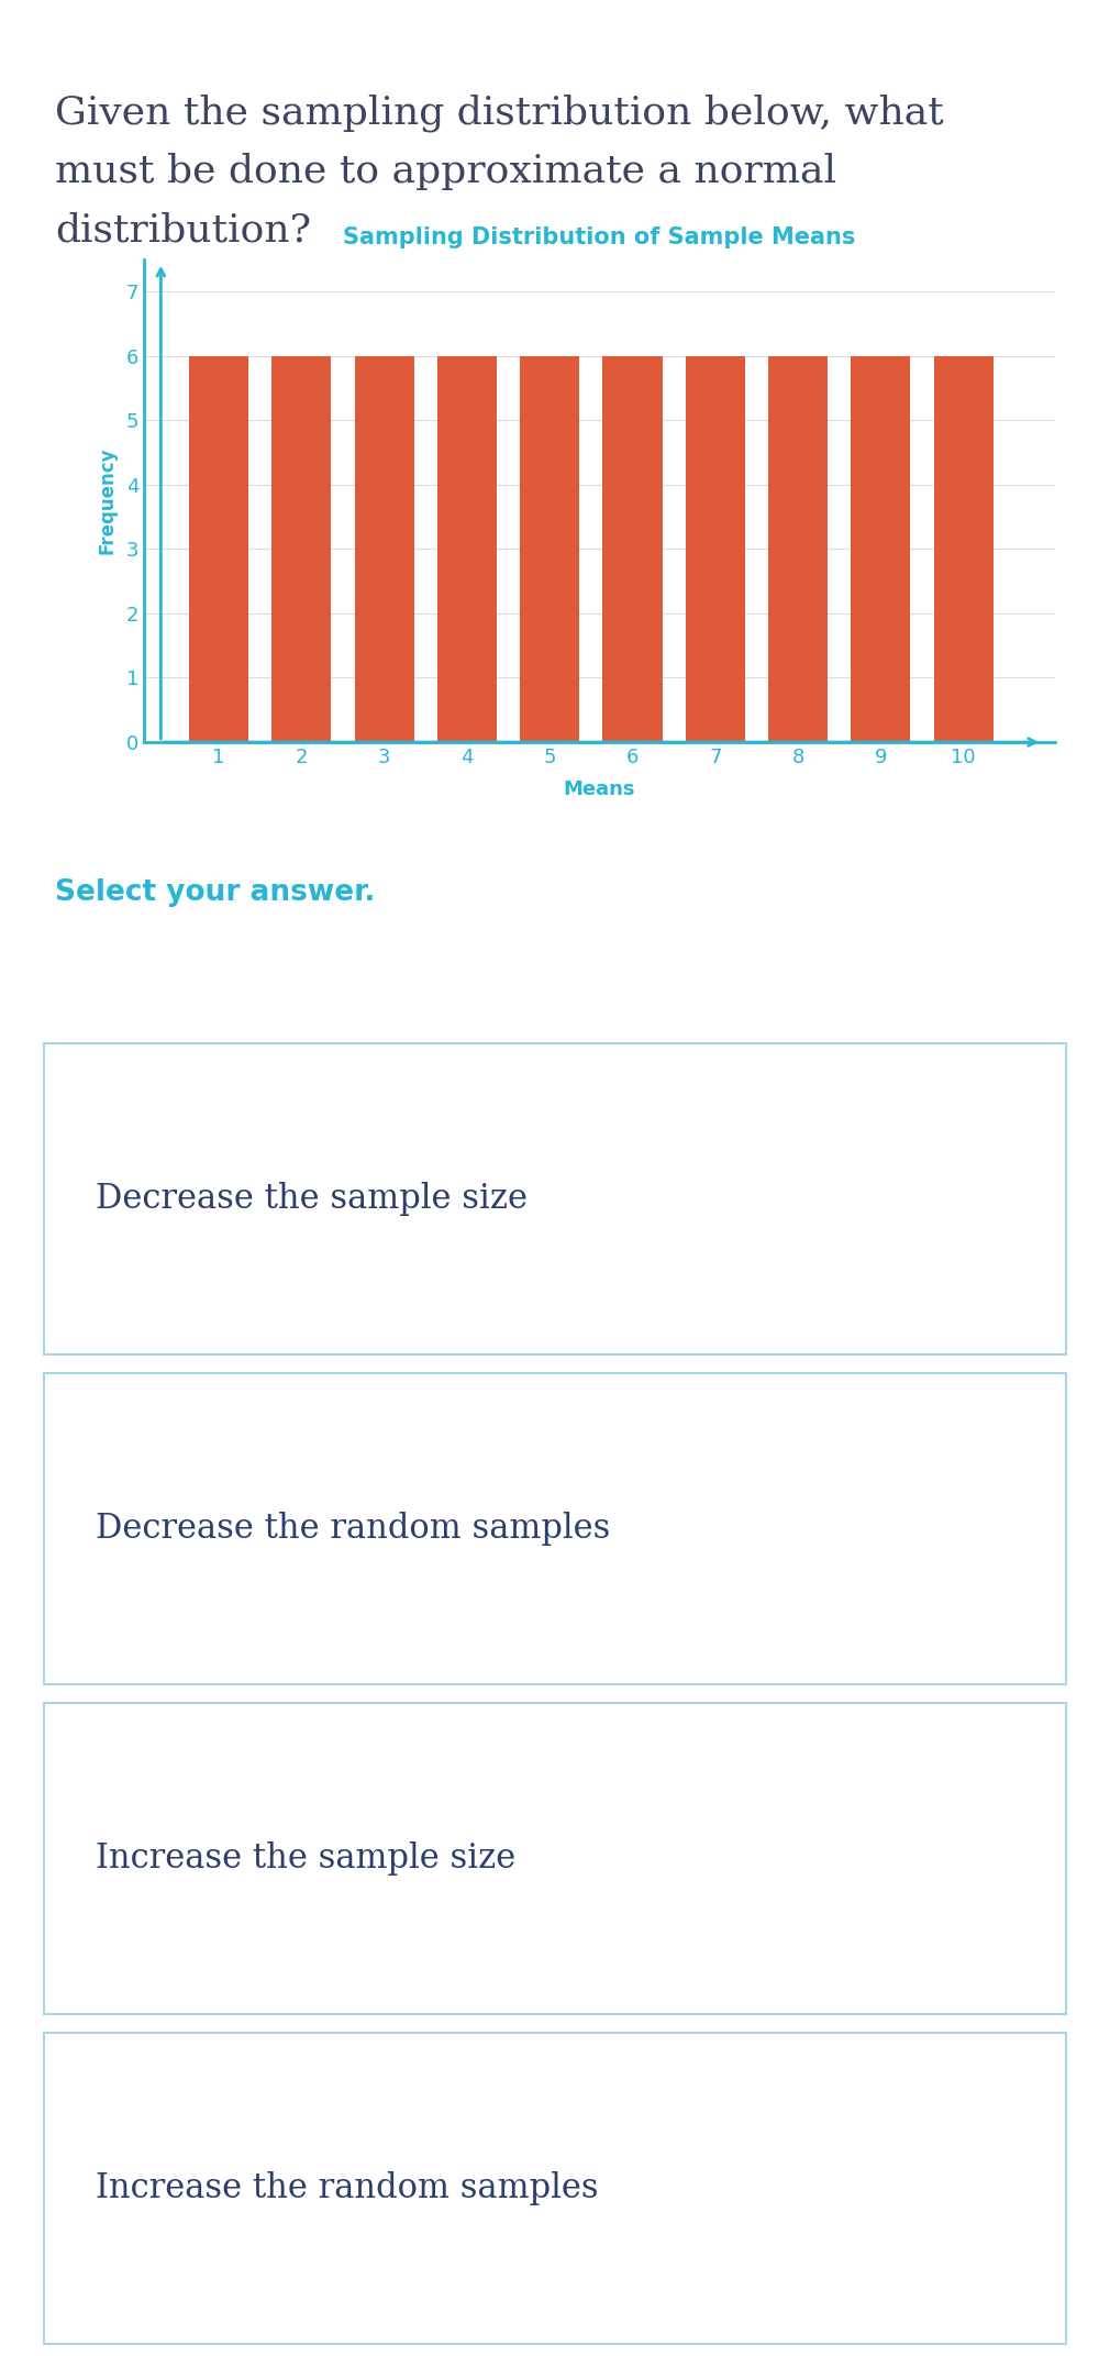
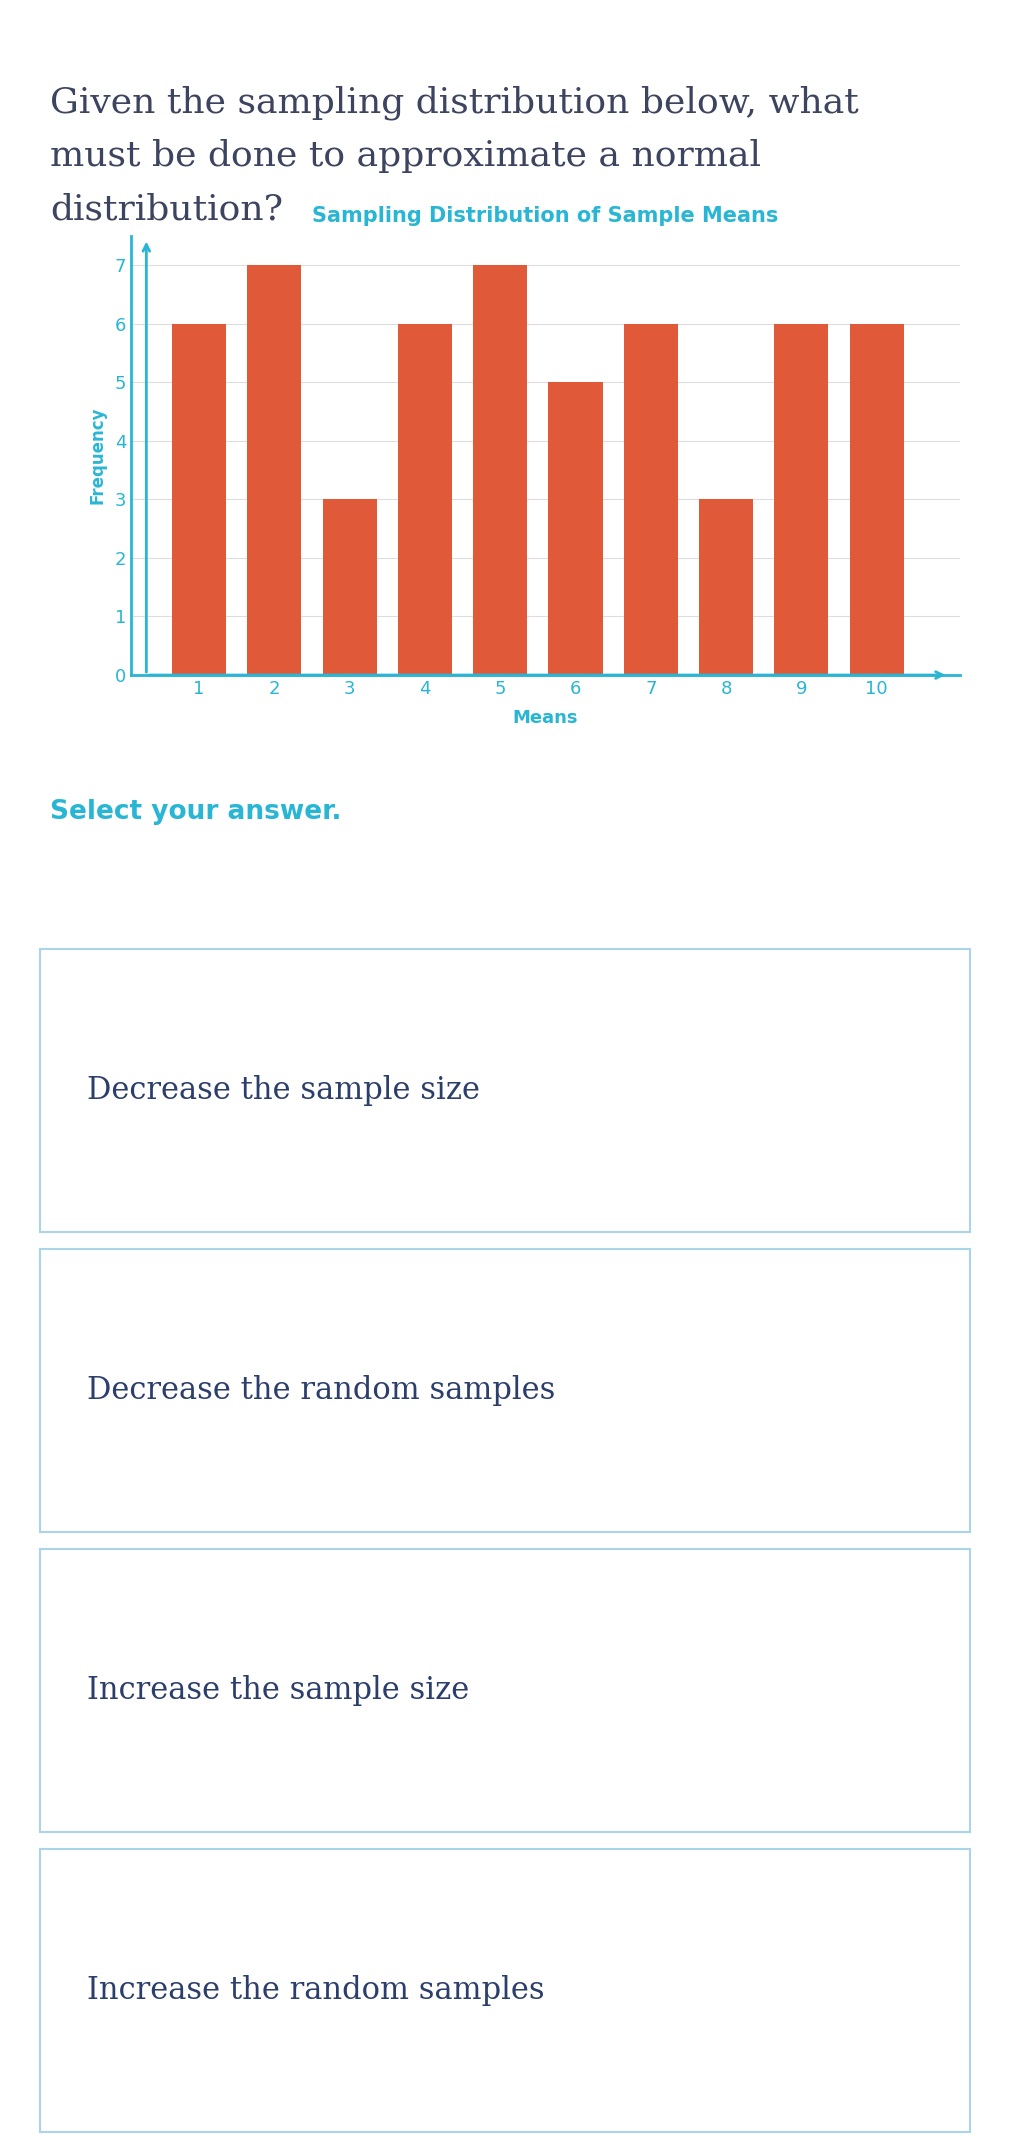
2: 6 -> 7
3: 6 -> 3
5: 6 -> 7
6: 6 -> 5
8: 6 -> 3
